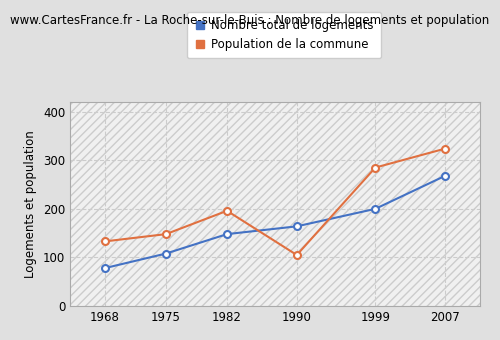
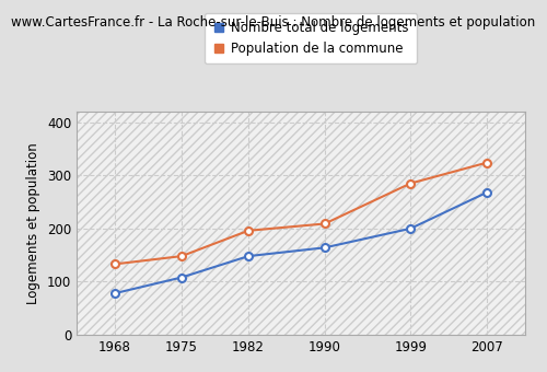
Population de la commune/1990: 105 -> 209
